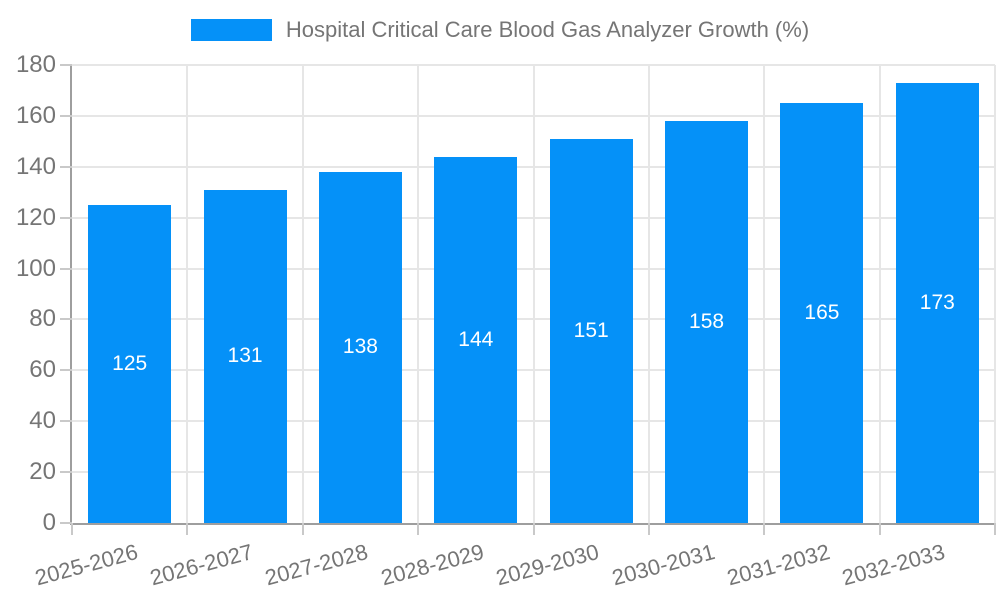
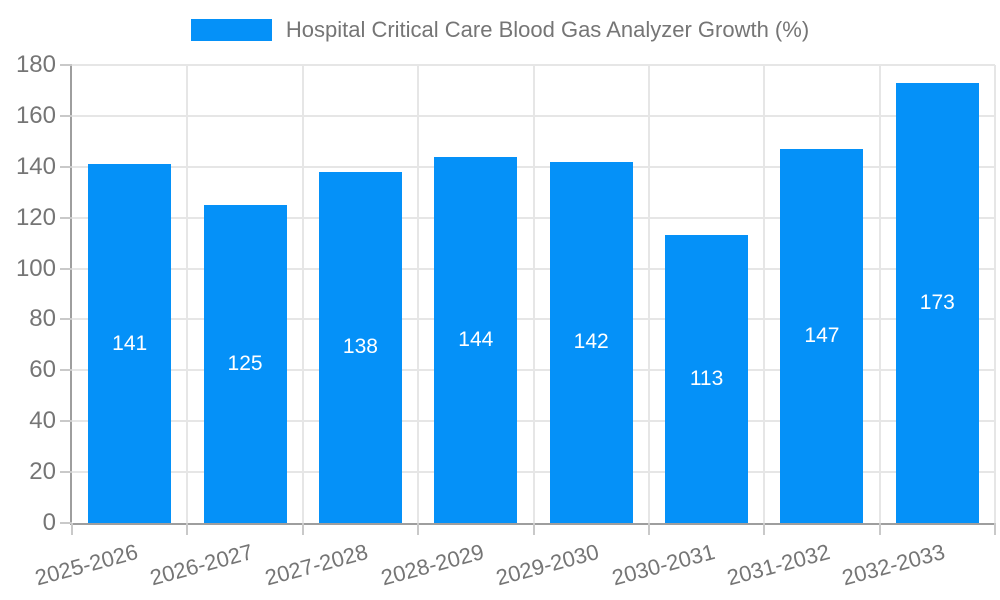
2025-2026: 125 -> 141
2026-2027: 131 -> 125
2029-2030: 151 -> 142
2030-2031: 158 -> 113
2031-2032: 165 -> 147
